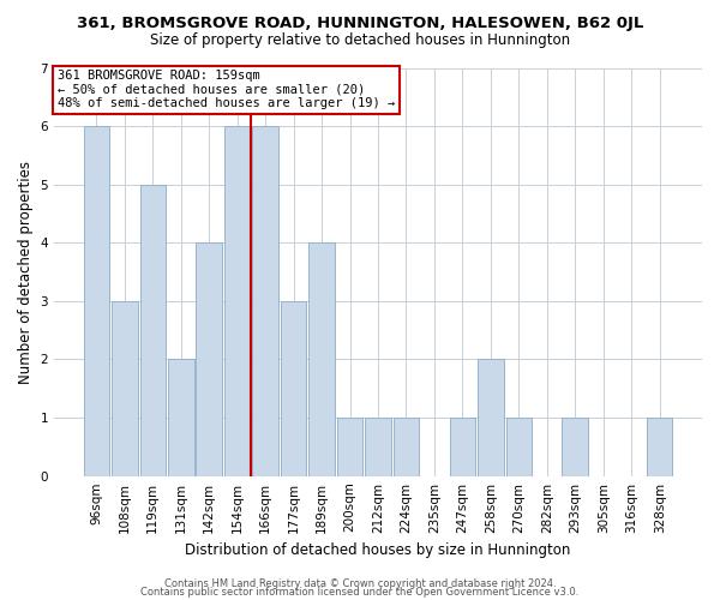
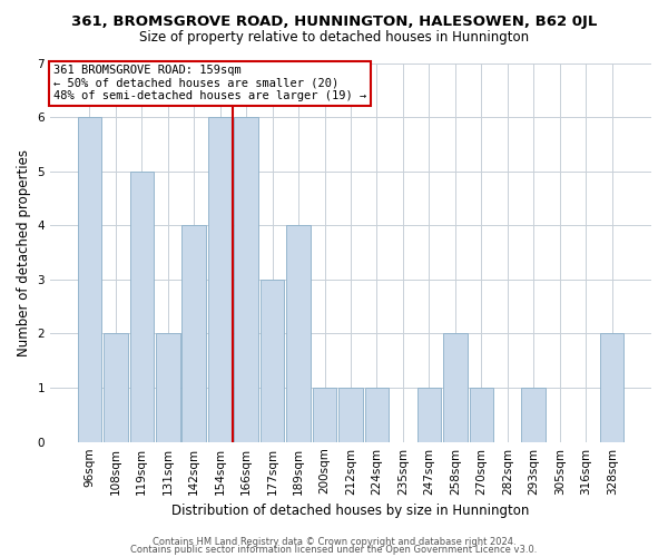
108sqm: 3 -> 2
328sqm: 1 -> 2
